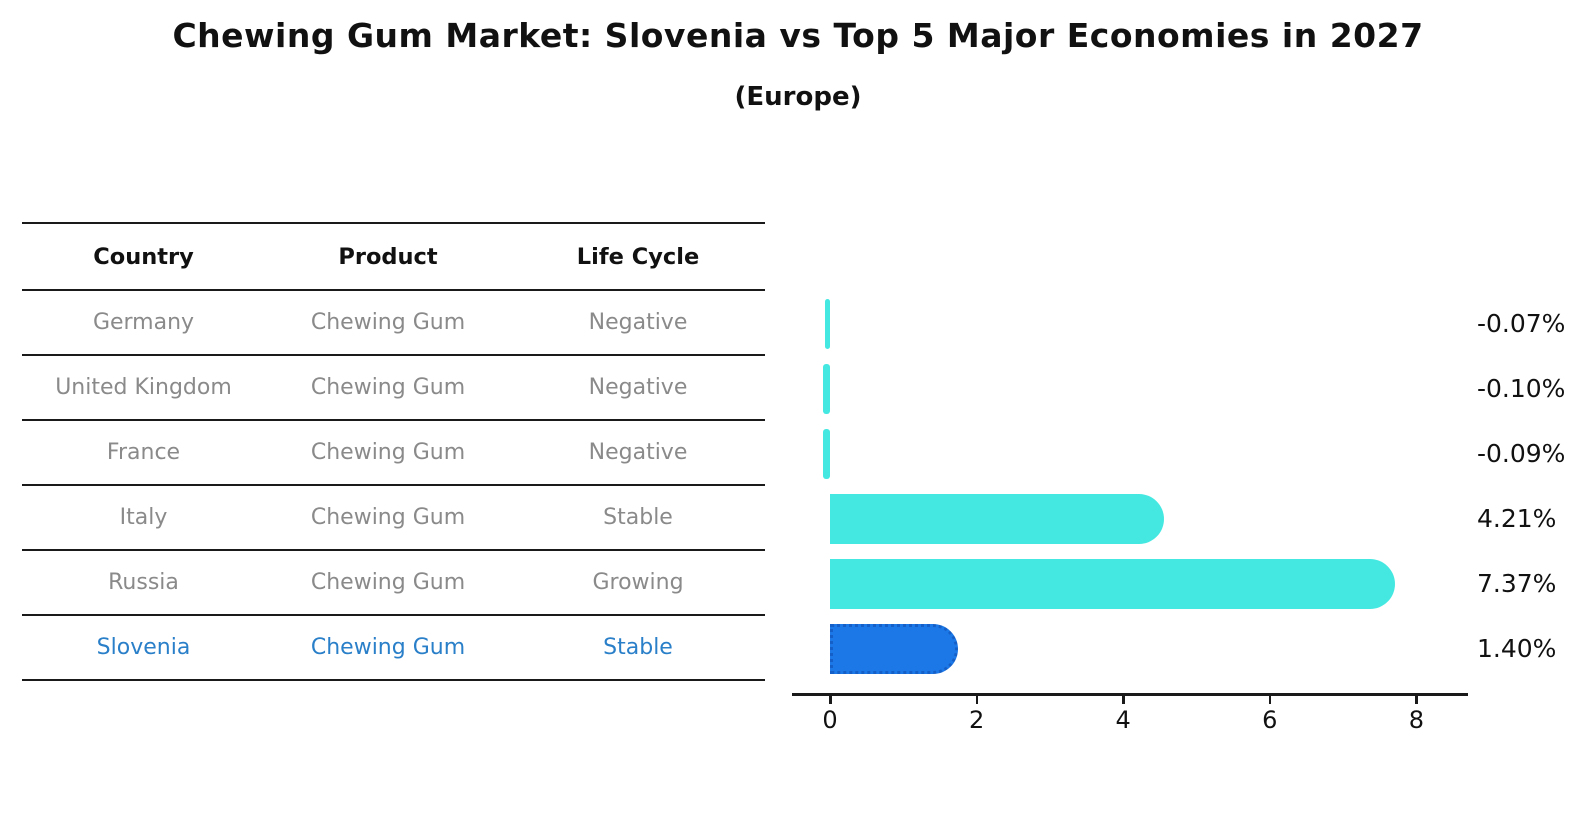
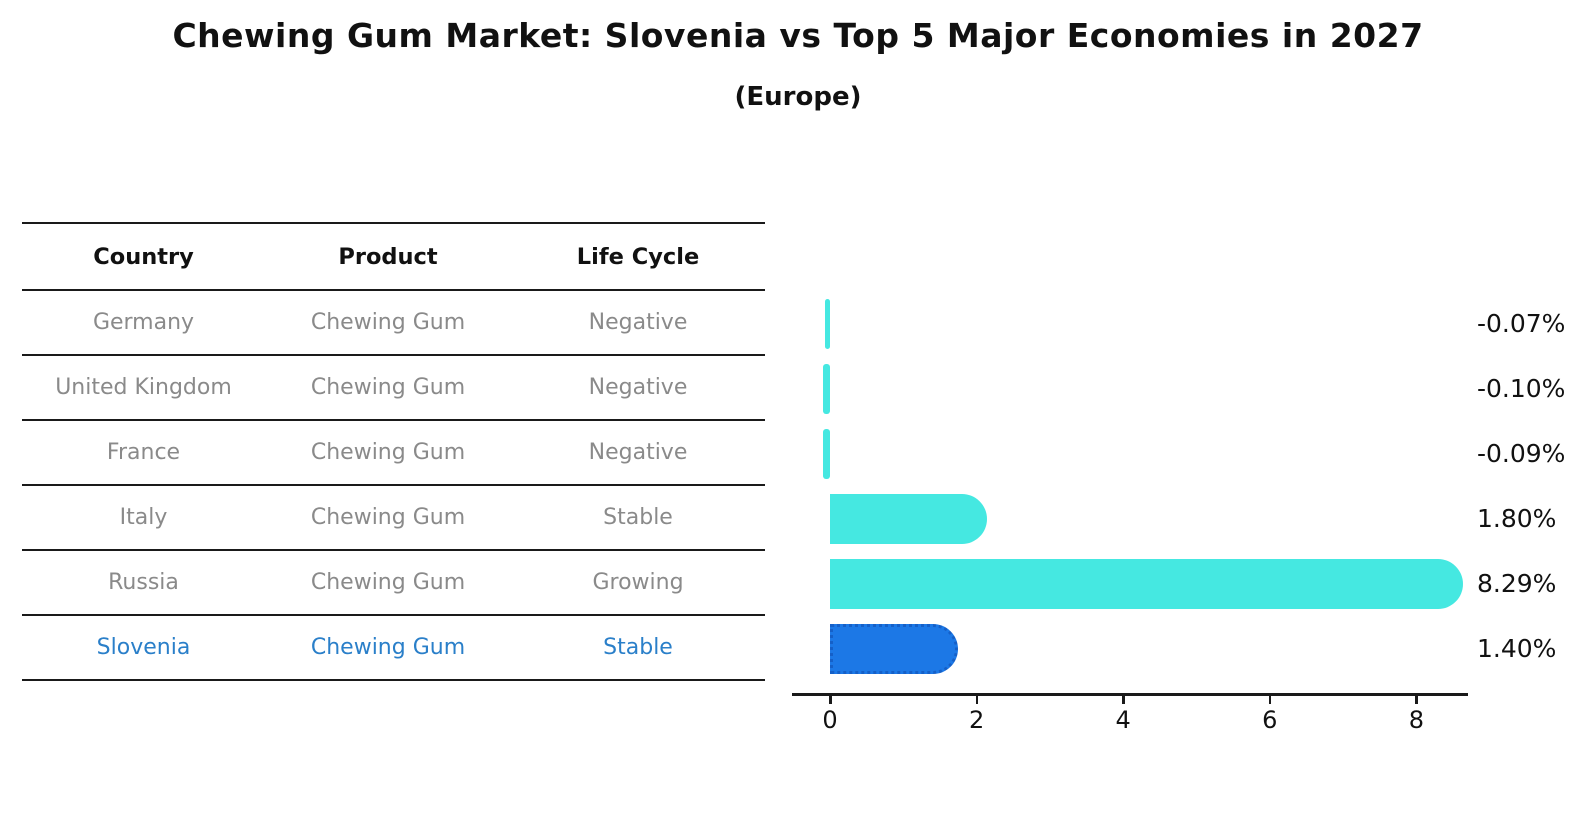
Italy: 4.21% -> 1.80%
Russia: 7.37% -> 8.29%
